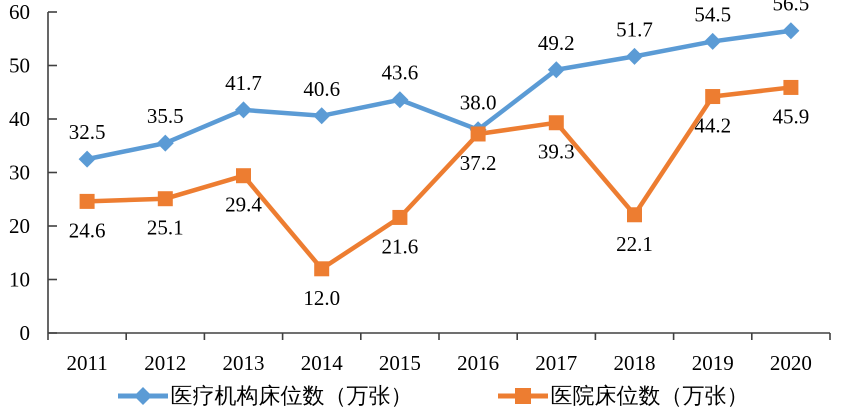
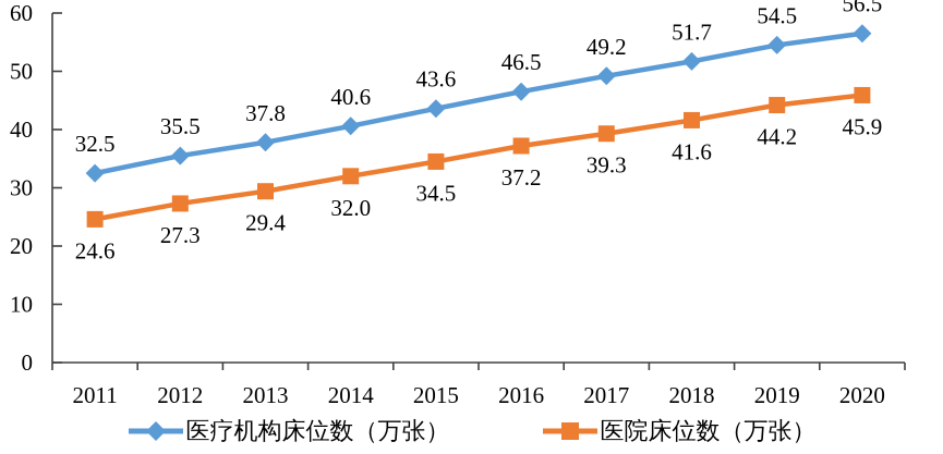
医院床位数（万张）/2012: 25.1 -> 27.3
医疗机构床位数（万张）/2013: 41.7 -> 37.8
医院床位数（万张）/2014: 12.0 -> 32.0
医院床位数（万张）/2015: 21.6 -> 34.5
医疗机构床位数（万张）/2016: 38.0 -> 46.5
医院床位数（万张）/2018: 22.1 -> 41.6
